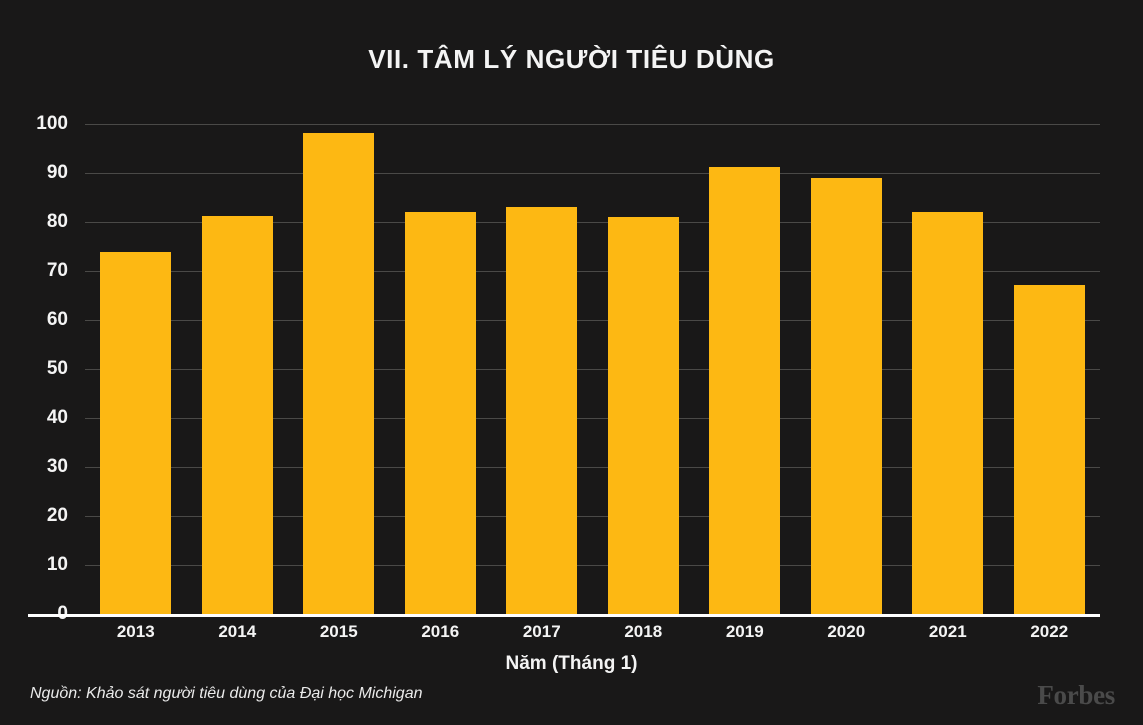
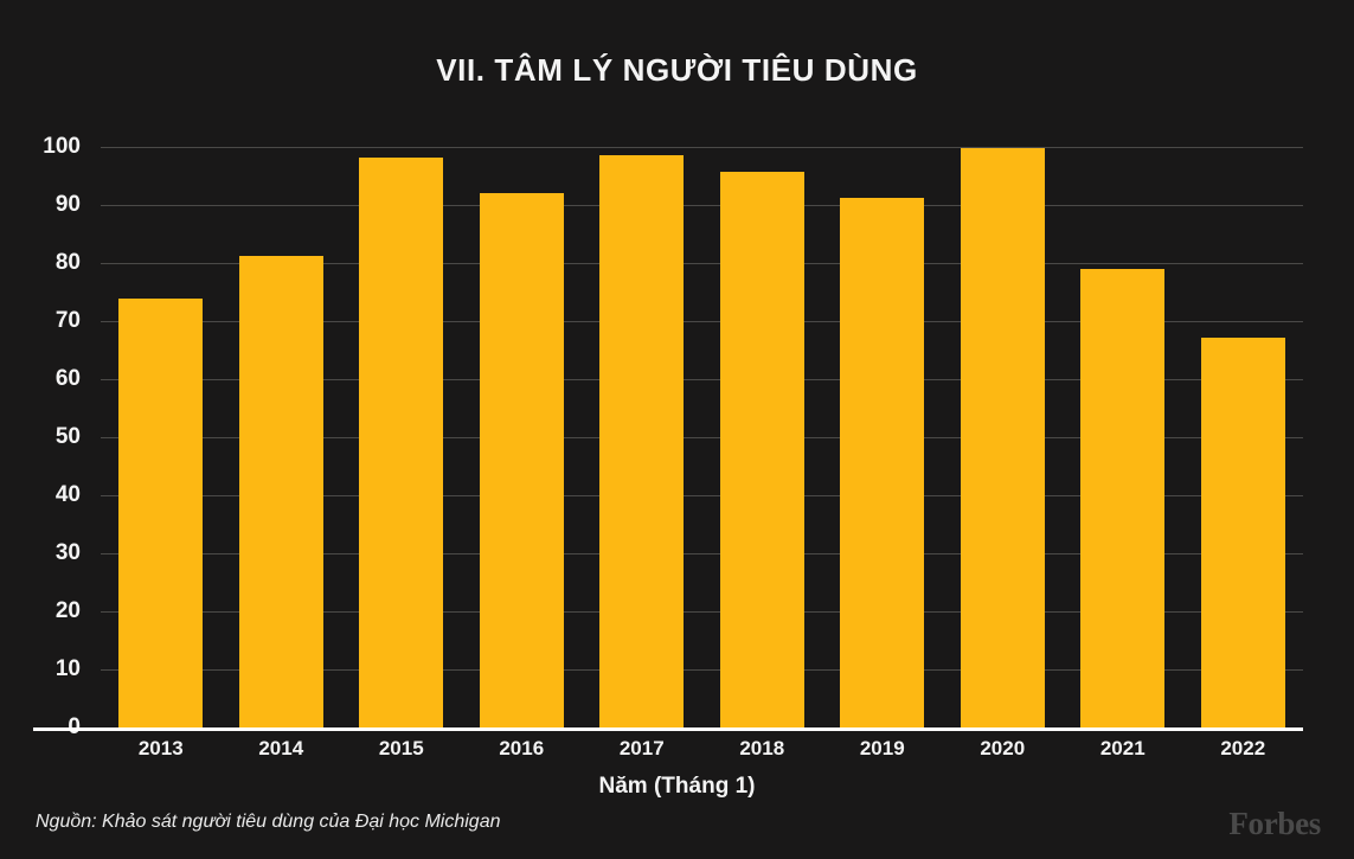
2016: 82 -> 92
2017: 83 -> 98
2018: 81 -> 96
2020: 89 -> 100
2021: 82 -> 79
